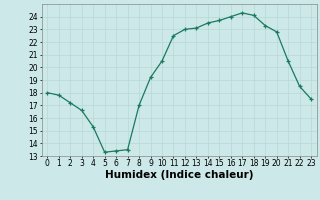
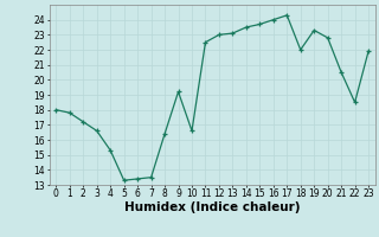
8: 17.0 -> 16.4
10: 20.5 -> 16.6
18: 24.1 -> 22.0
23: 17.5 -> 21.9
